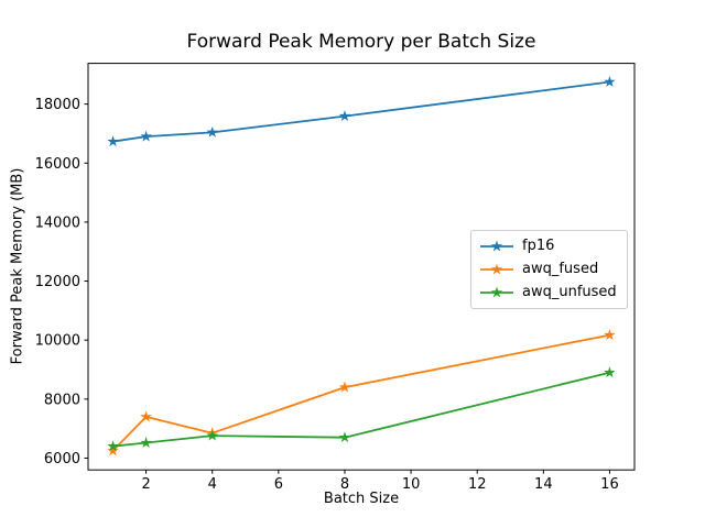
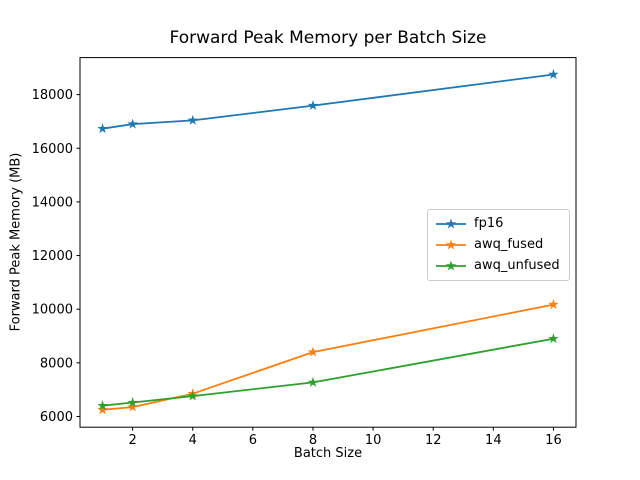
awq_fused/2: 7400 -> 6400
awq_unfused/8: 6700 -> 7300
